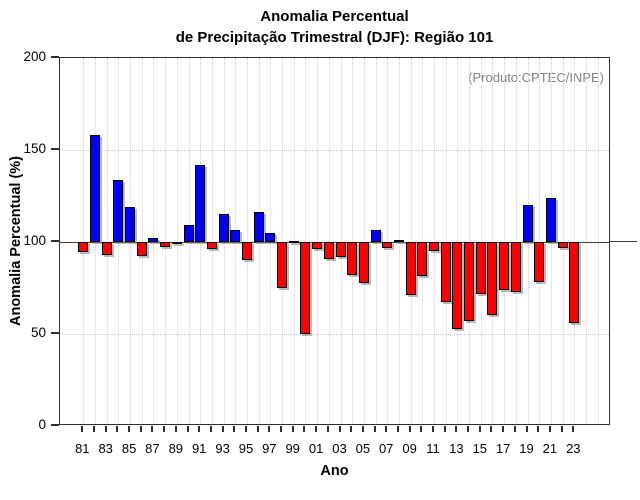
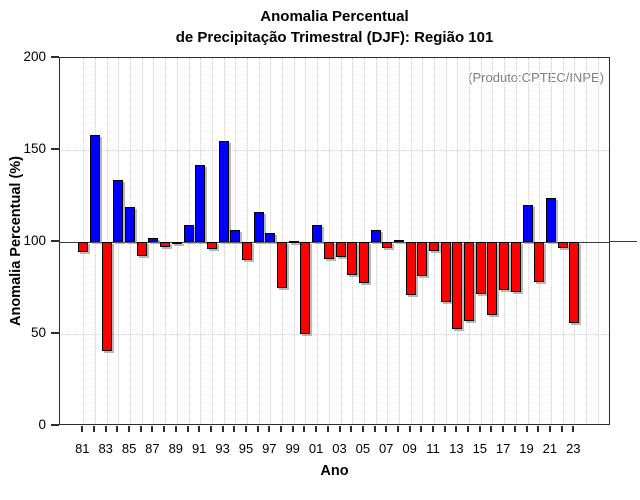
83: 93 -> 41
93: 115 -> 155
01: 96 -> 109
